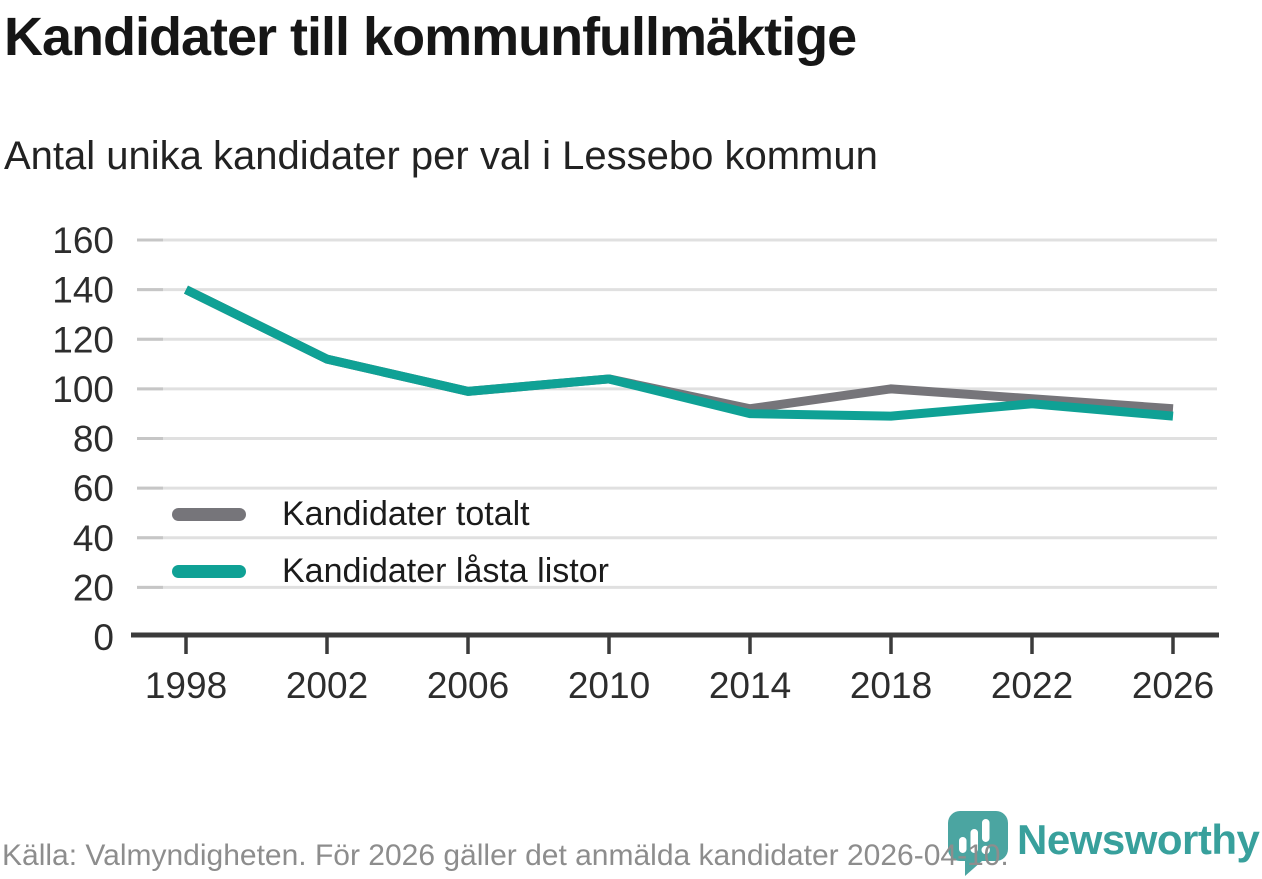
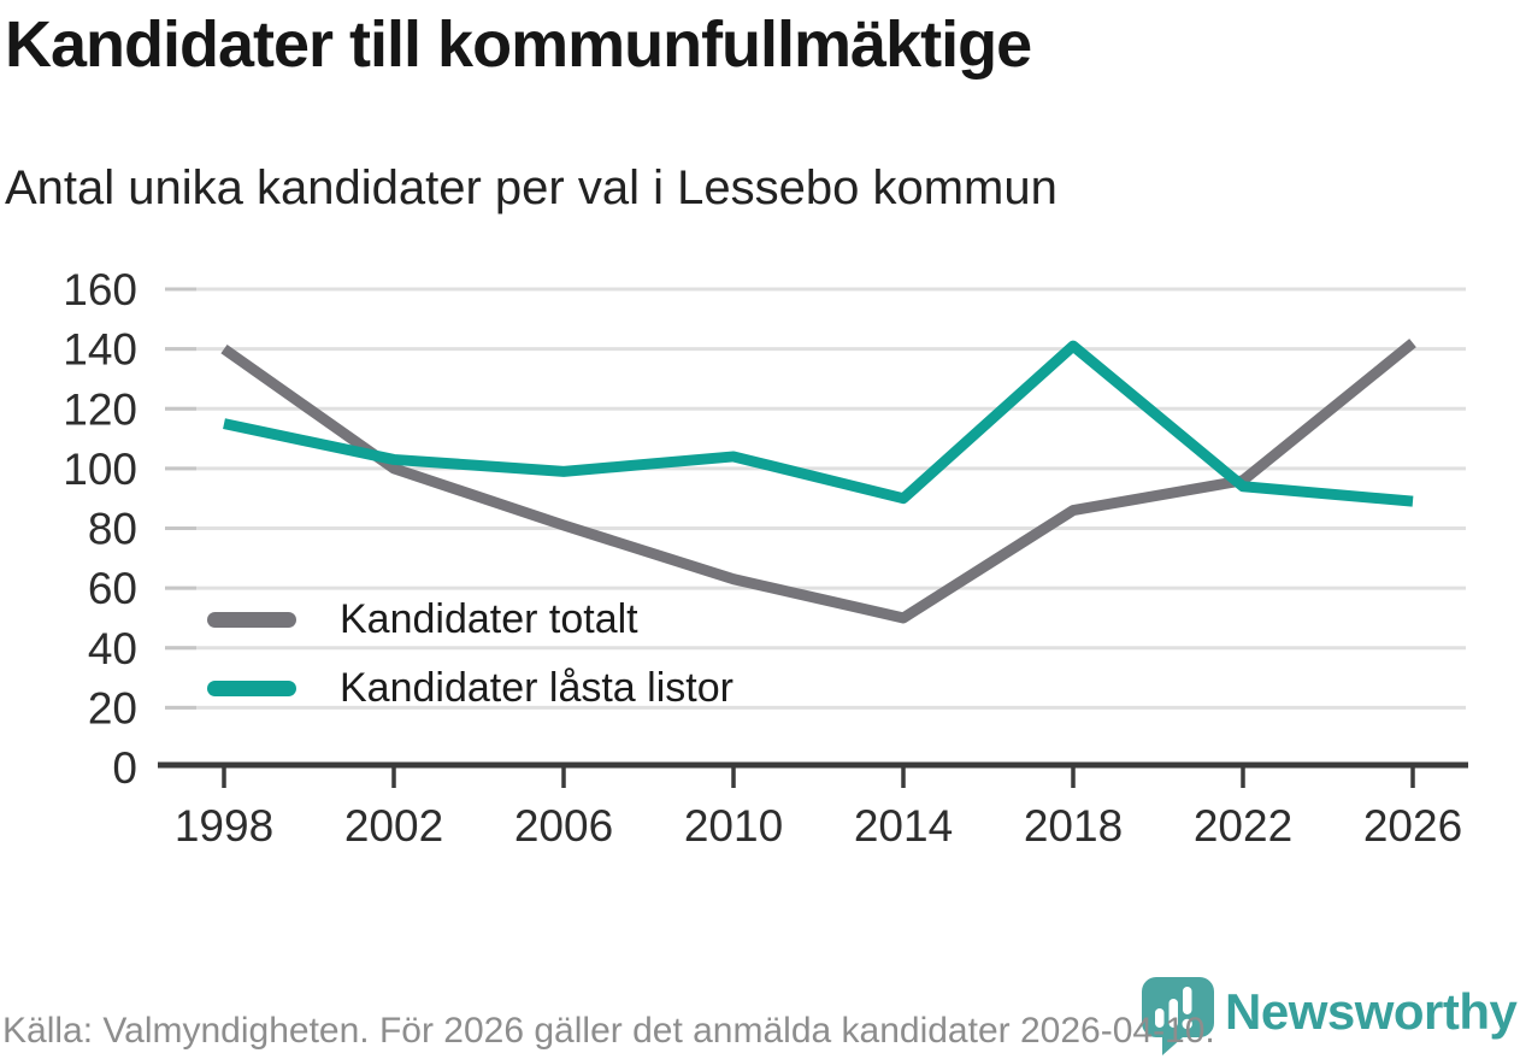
Kandidater låsta listor/1998: 140 -> 115
Kandidater totalt/2002: 112 -> 100
Kandidater låsta listor/2002: 112 -> 103
Kandidater totalt/2006: 99 -> 81
Kandidater totalt/2010: 104 -> 63
Kandidater totalt/2014: 92 -> 50
Kandidater totalt/2018: 100 -> 86
Kandidater låsta listor/2018: 89 -> 141
Kandidater totalt/2026: 92 -> 142
